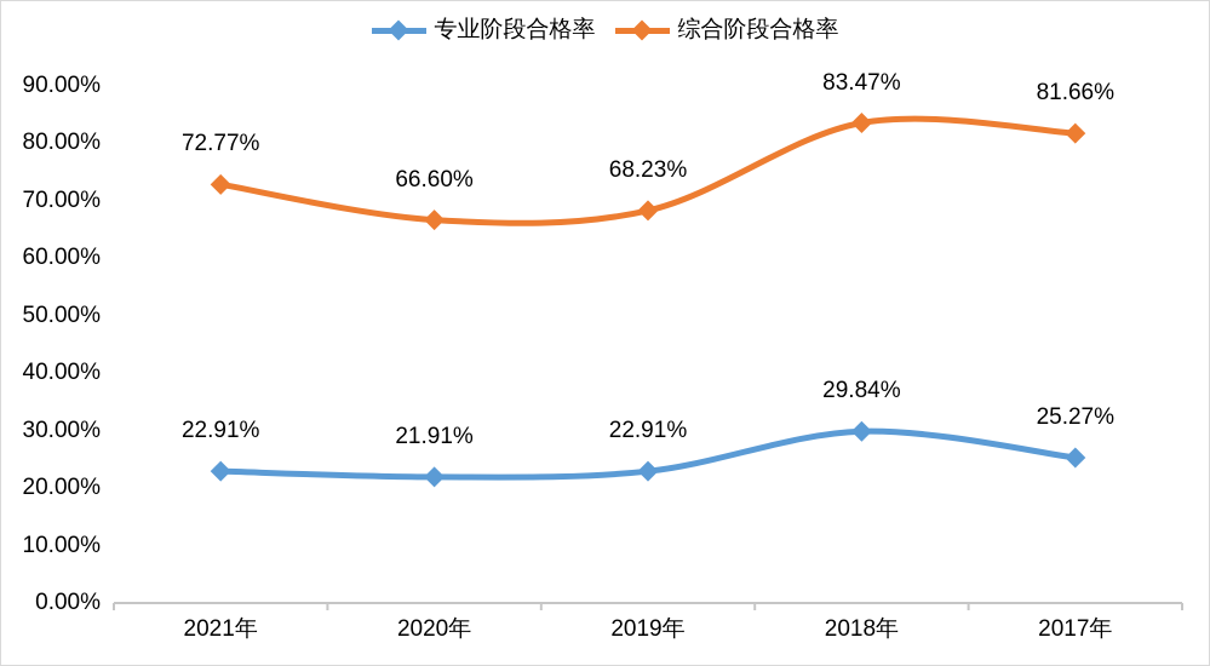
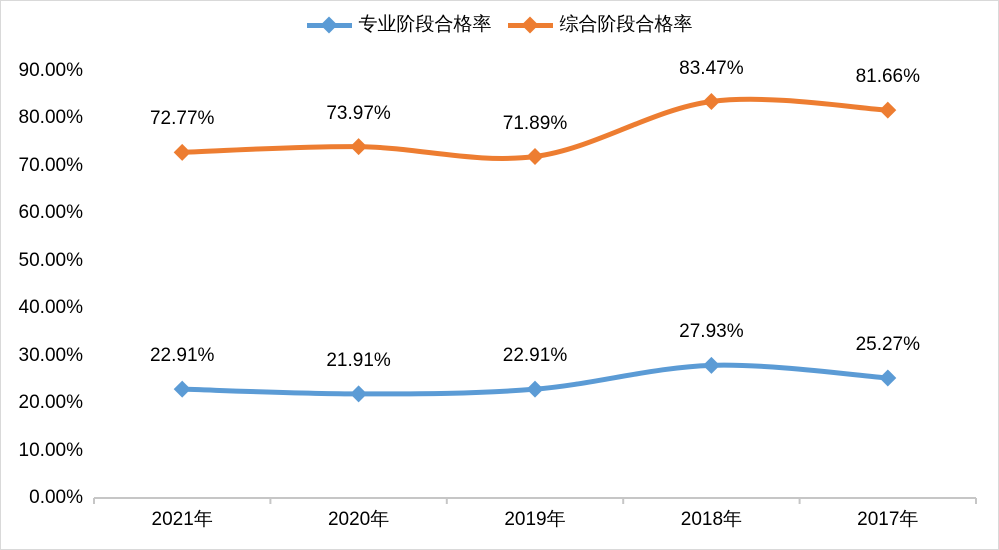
综合阶段合格率/2020年: 66.60% -> 73.97%
综合阶段合格率/2019年: 68.23% -> 71.89%
专业阶段合格率/2018年: 29.84% -> 27.93%
